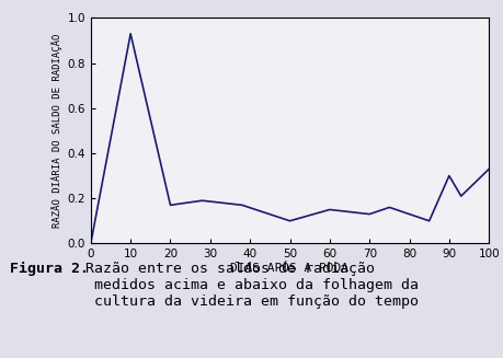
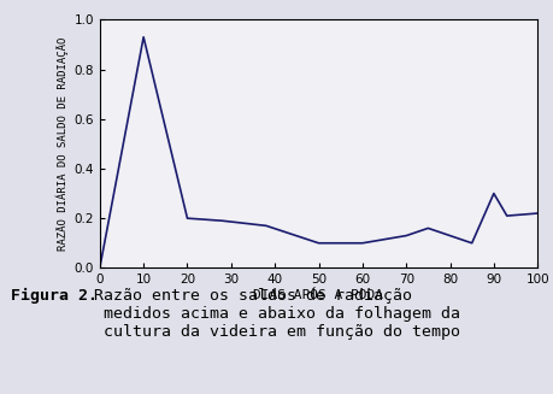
20: 0.17 -> 0.20
60: 0.15 -> 0.10
100: 0.33 -> 0.22
